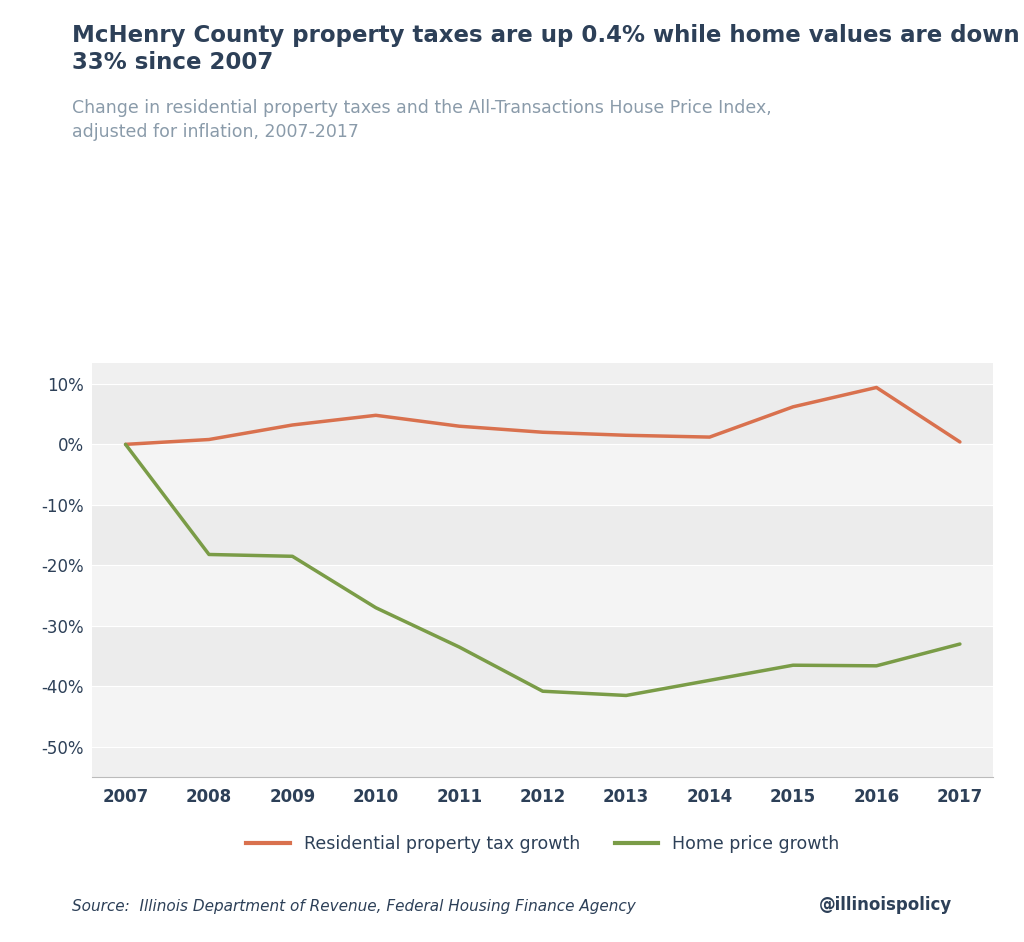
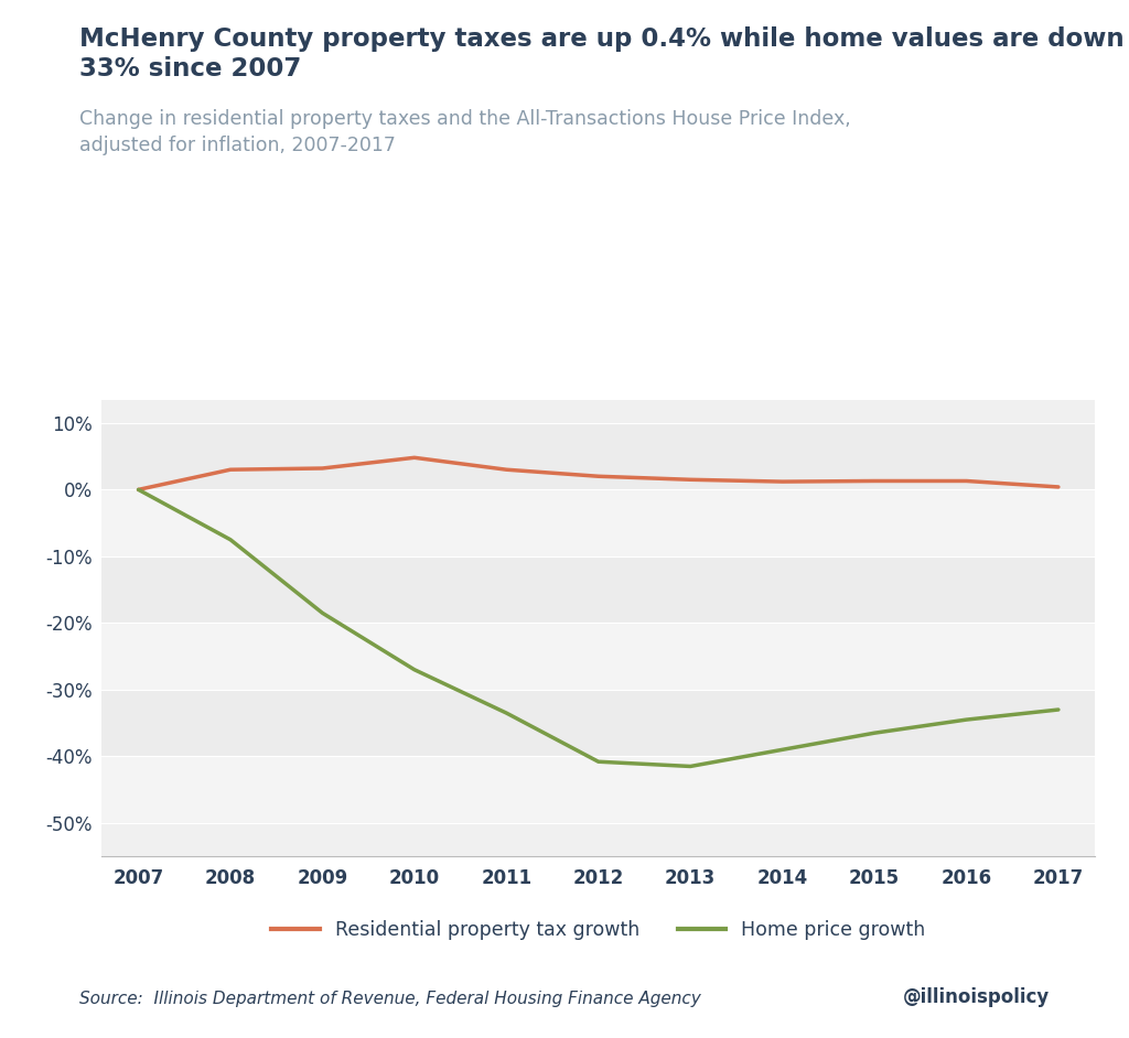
Residential property tax growth/2008: 0.8% -> 3.0%
Home price growth/2008: -18.2% -> -7.5%
Residential property tax growth/2015: 6.2% -> 1.3%
Residential property tax growth/2016: 9.4% -> 1.3%
Home price growth/2016: -36.6% -> -34.5%
